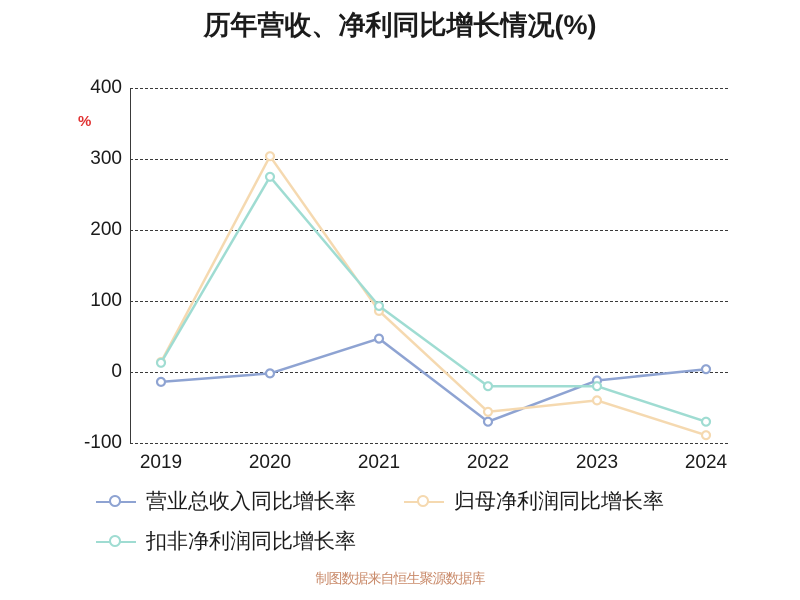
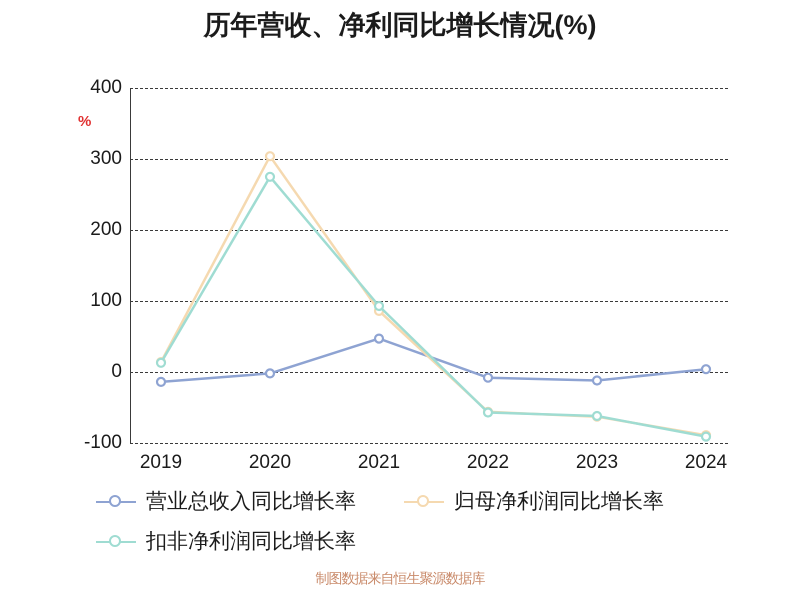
营业总收入同比增长率/2022: -70 -> -10
扣非净利润同比增长率/2022: -20 -> -60
归母净利润同比增长率/2023: -40 -> -60
扣非净利润同比增长率/2023: -20 -> -60
扣非净利润同比增长率/2024: -70 -> -90
